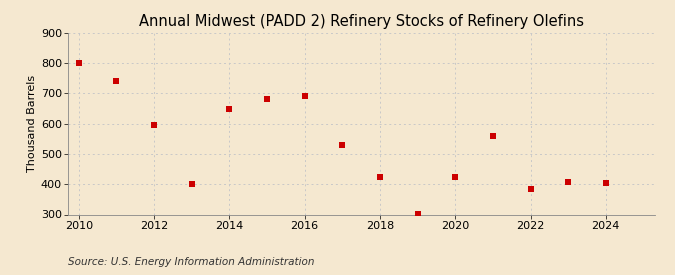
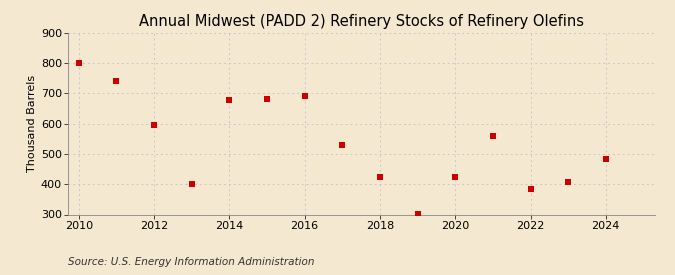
2014: 648 -> 680
2024: 405 -> 485
